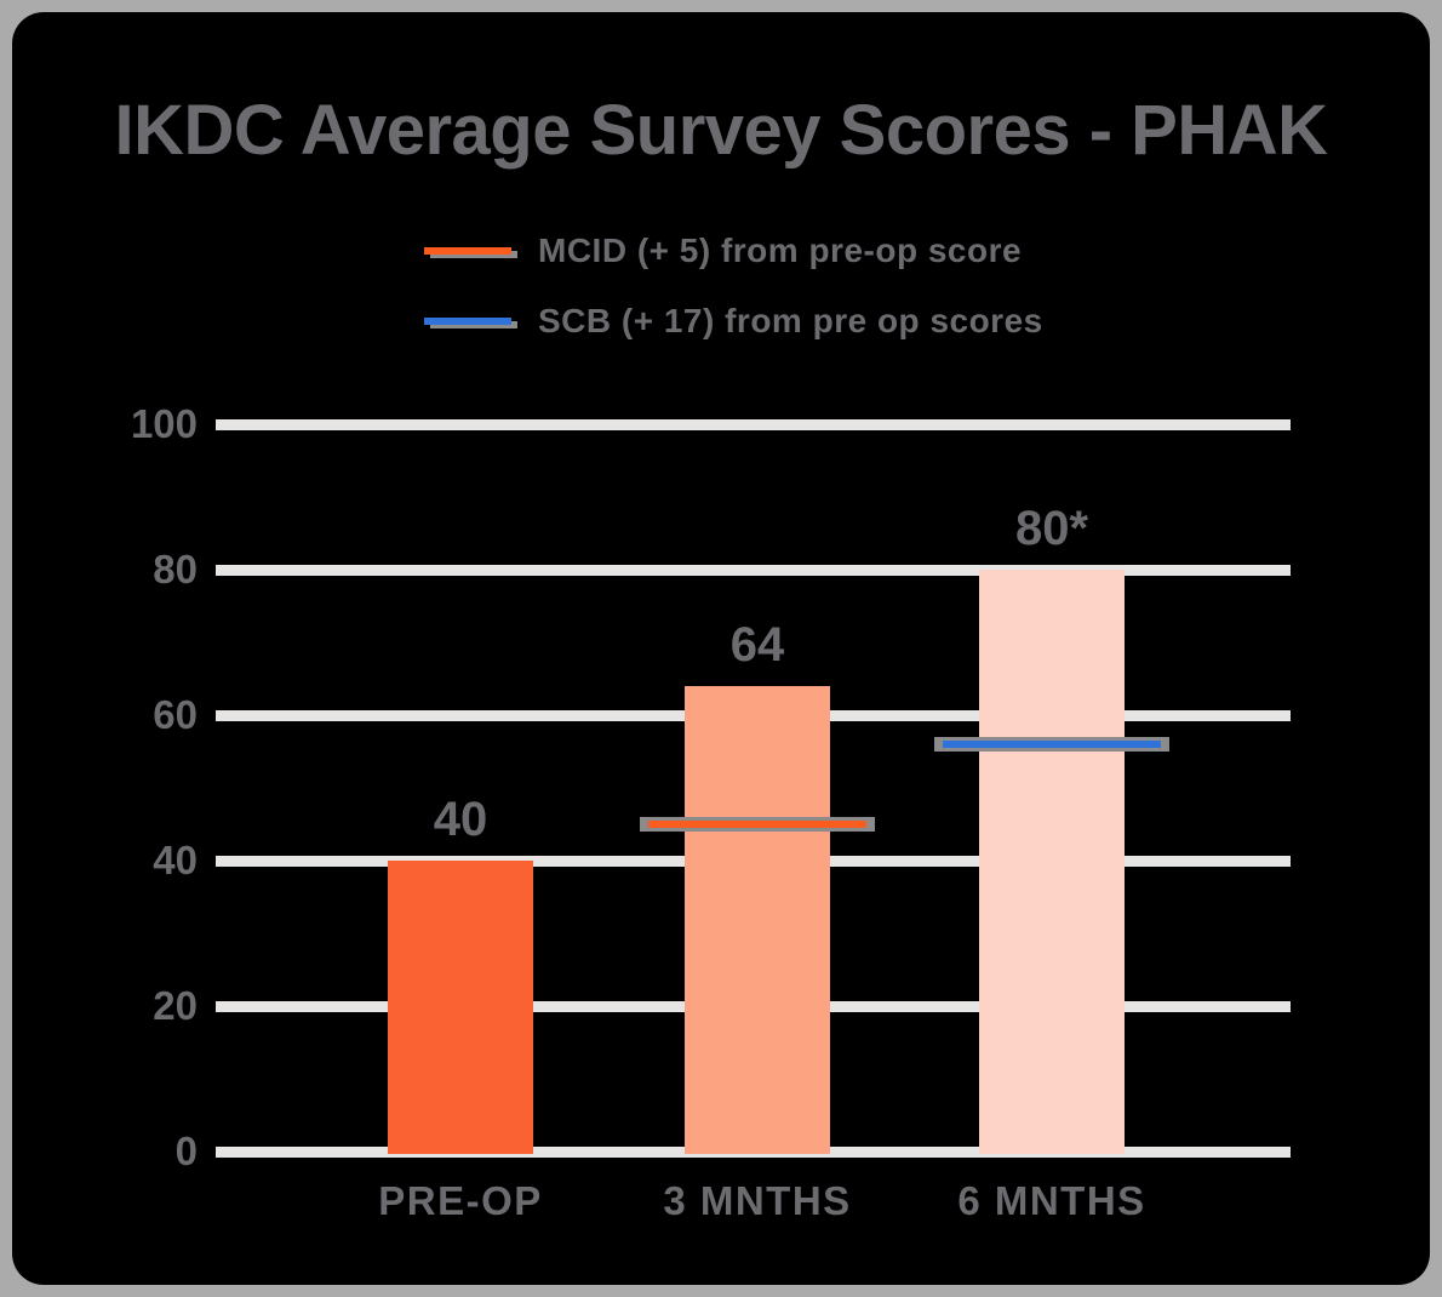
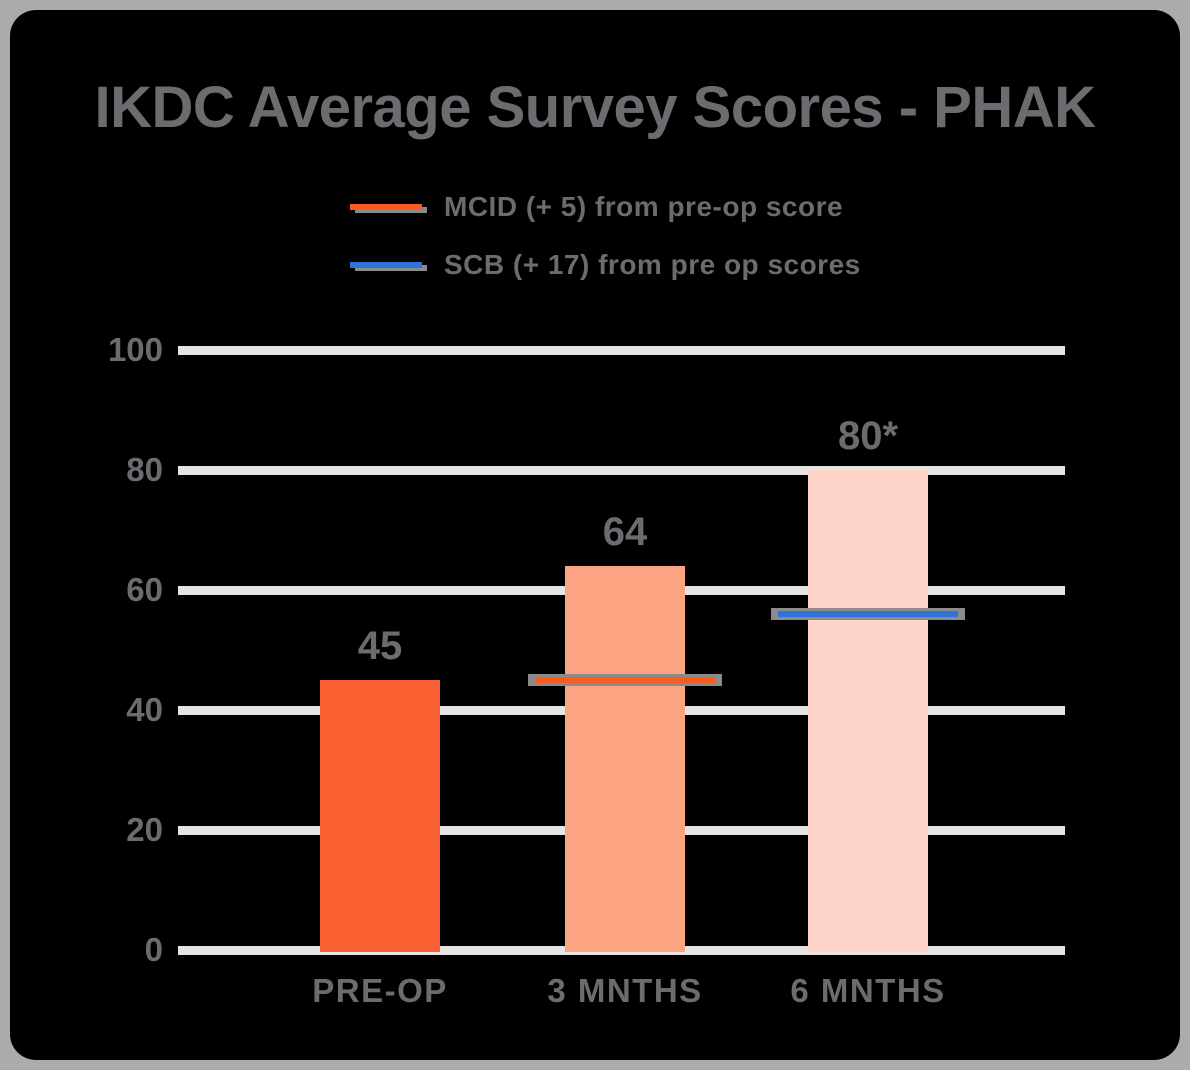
PRE-OP: 40 -> 45
